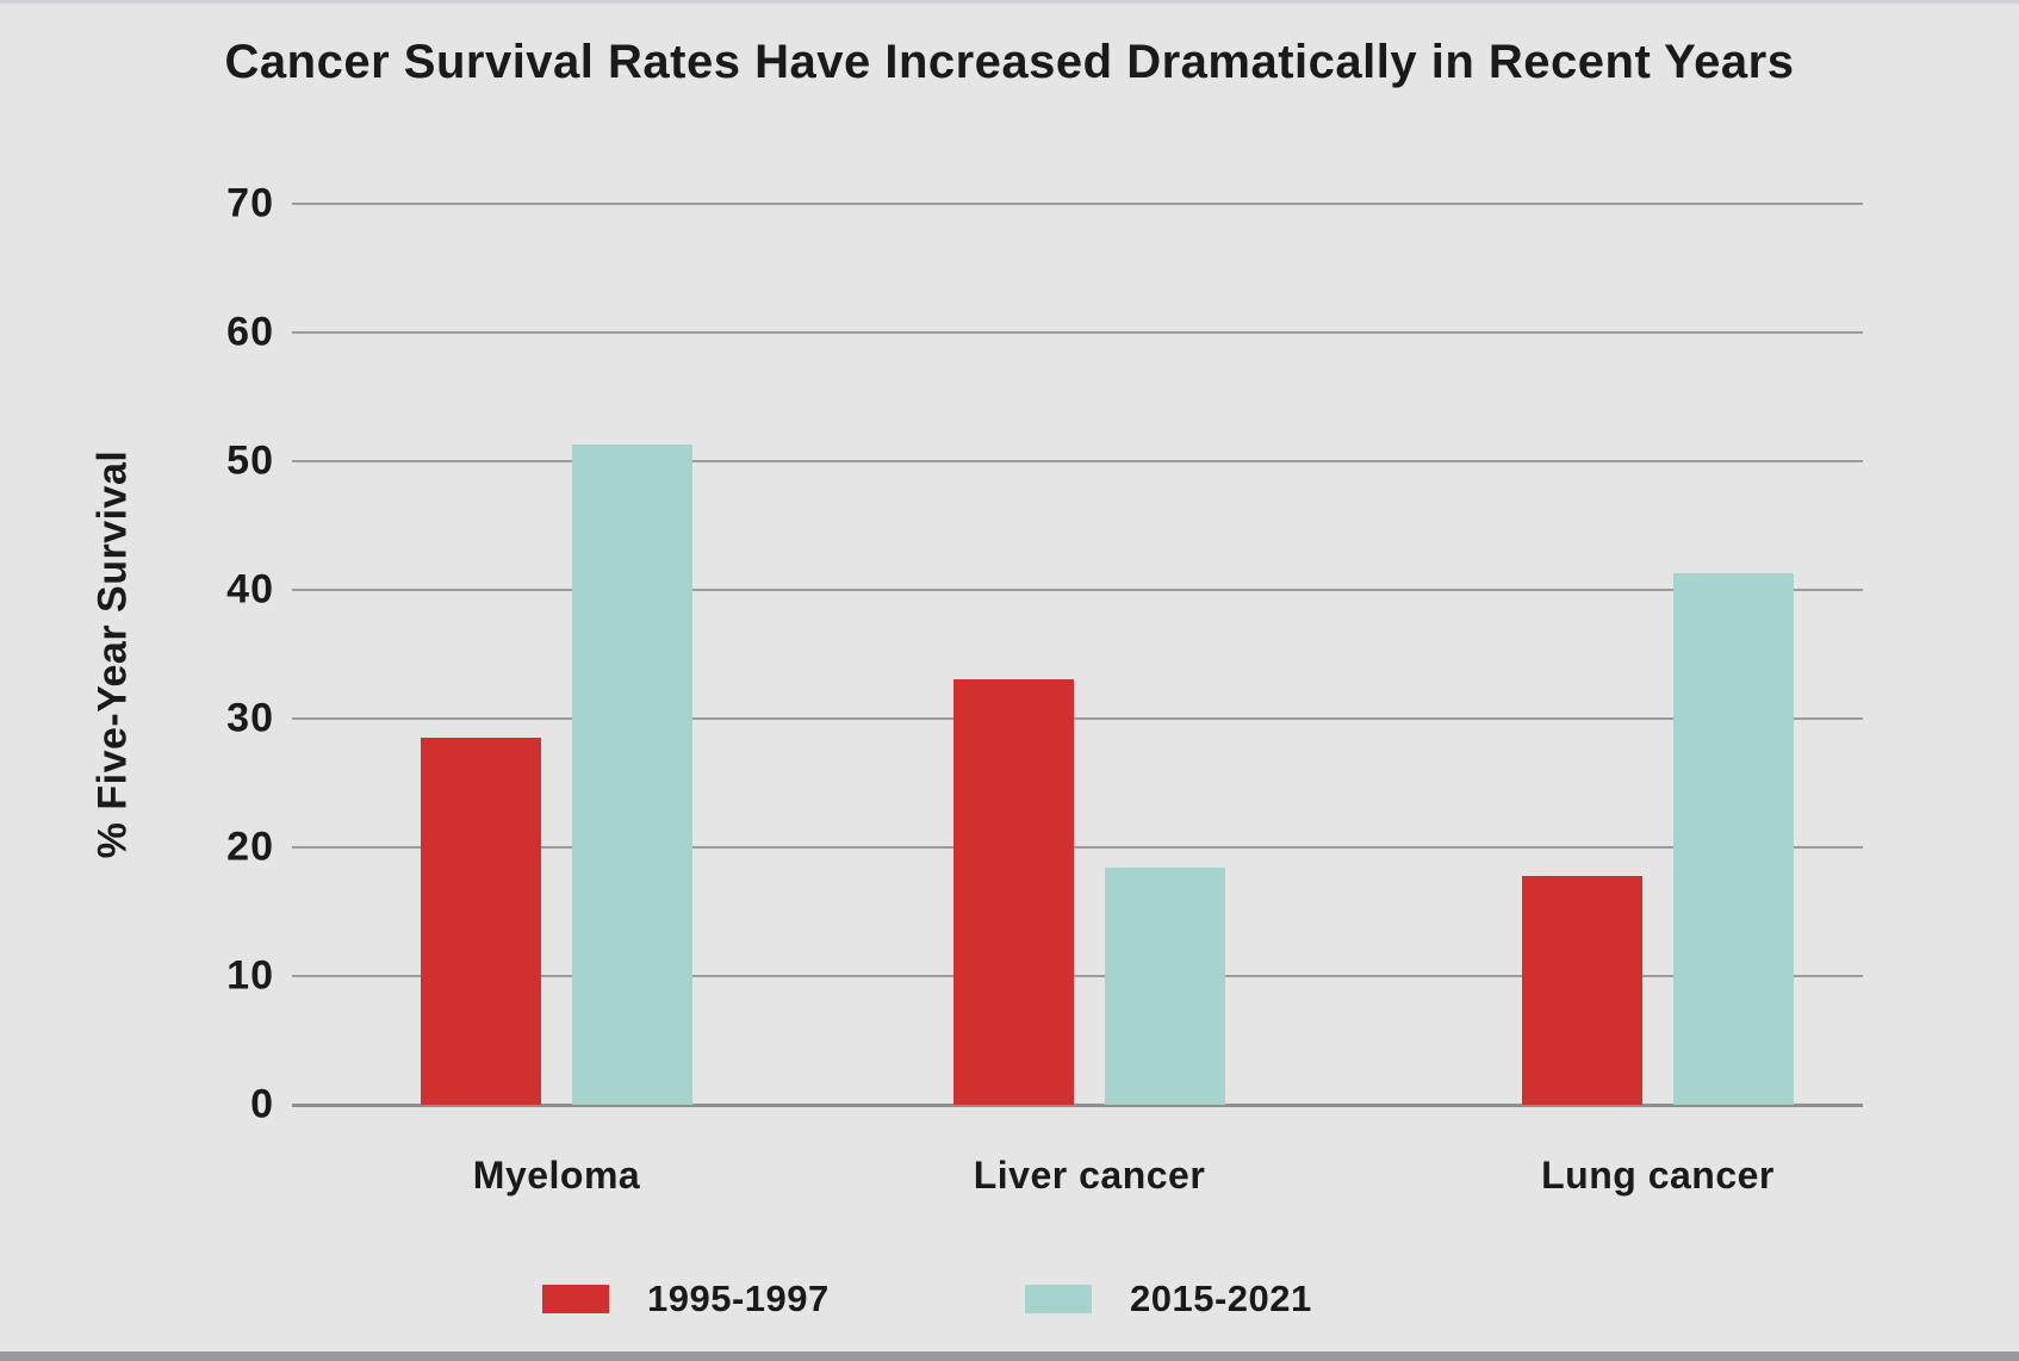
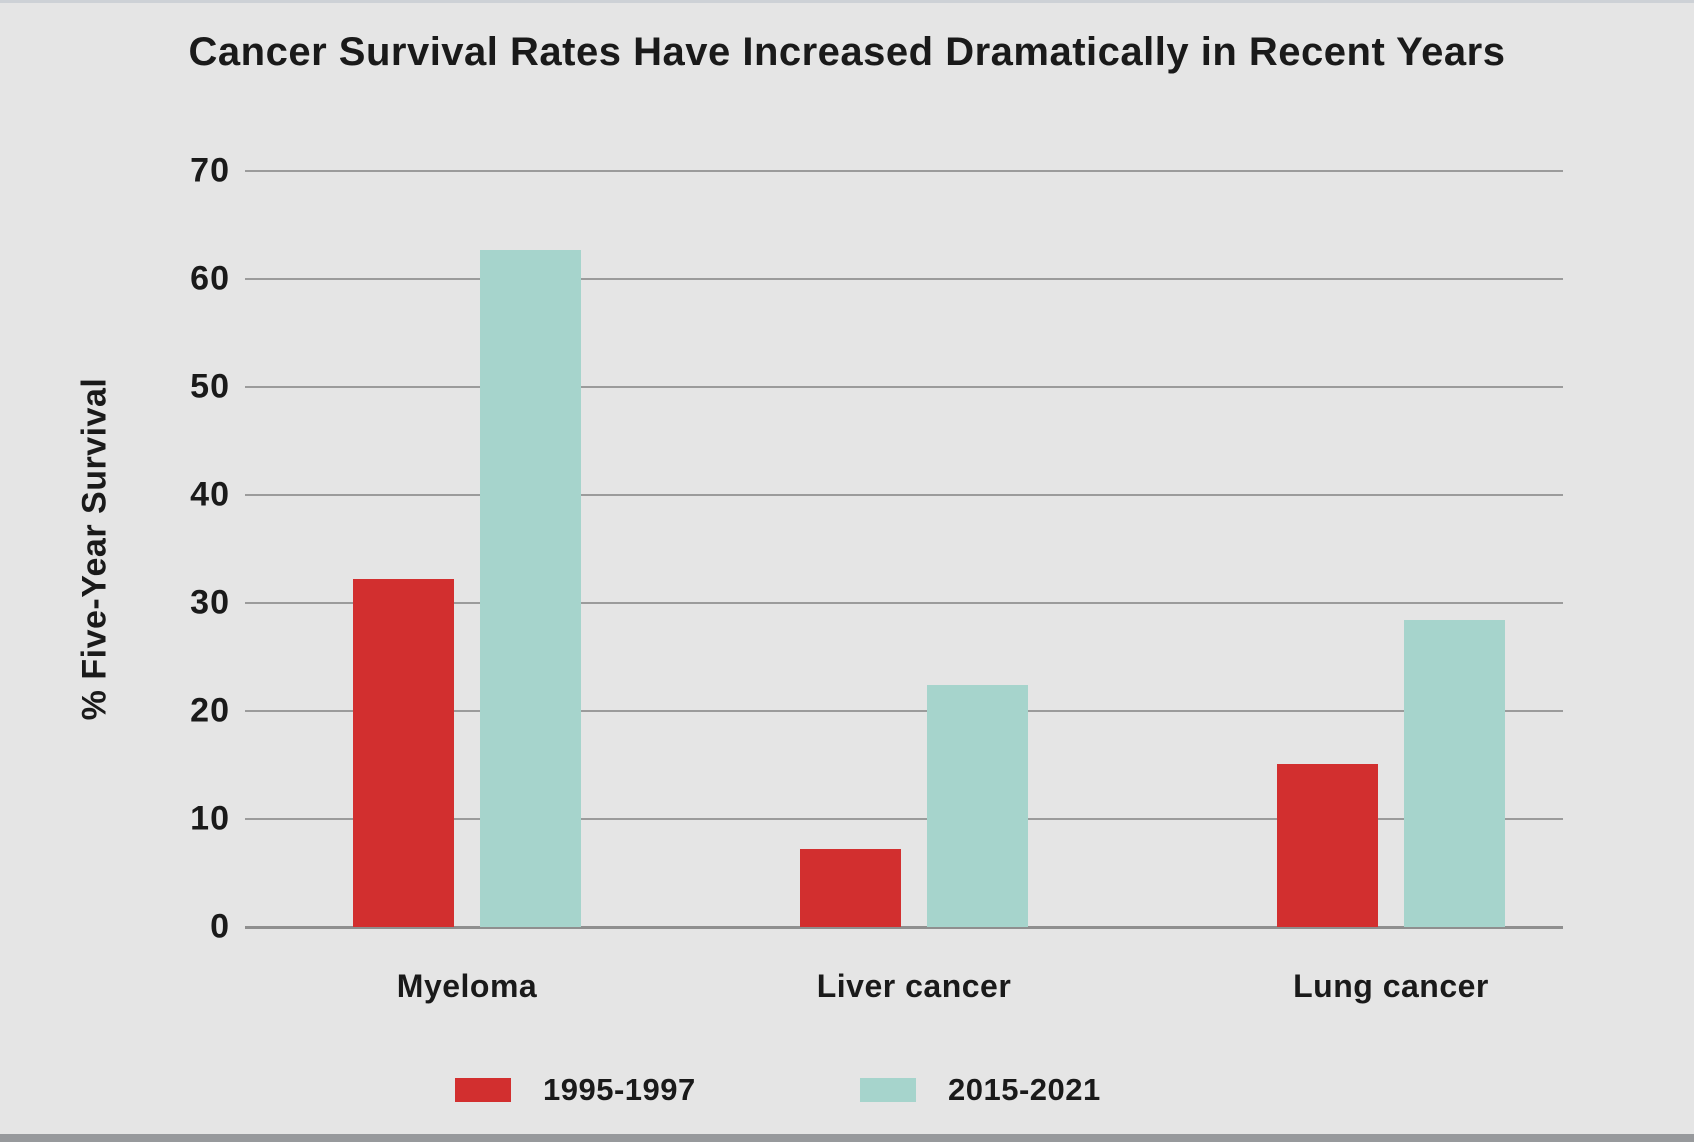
1995-1997/Myeloma: 28.5 -> 32.2
2015-2021/Myeloma: 51.3 -> 62.7
1995-1997/Liver cancer: 33.1 -> 7.2
2015-2021/Liver cancer: 18.4 -> 22.4
1995-1997/Lung cancer: 17.8 -> 15.1
2015-2021/Lung cancer: 41.3 -> 28.4
